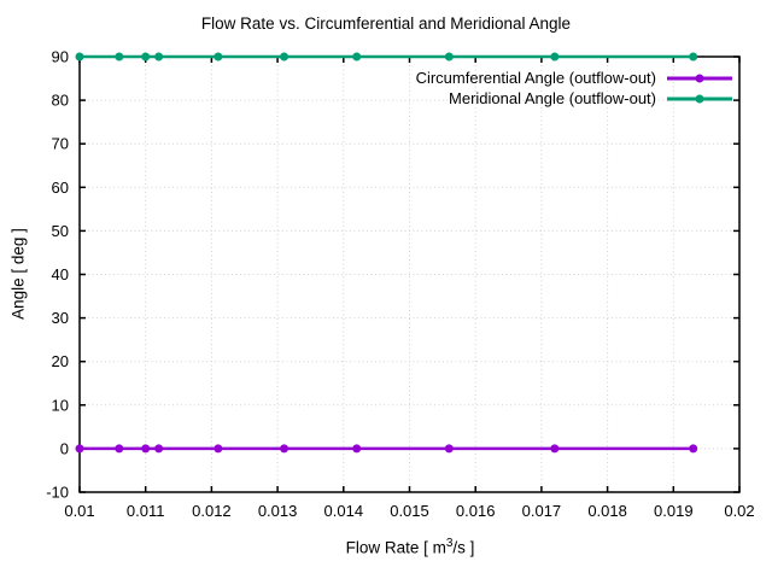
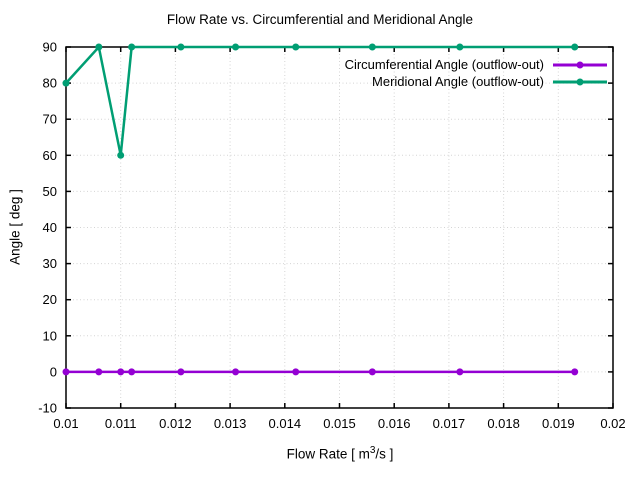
Meridional Angle (outflow-out)/0.01: 90 -> 80
Meridional Angle (outflow-out)/0.011: 90 -> 60
